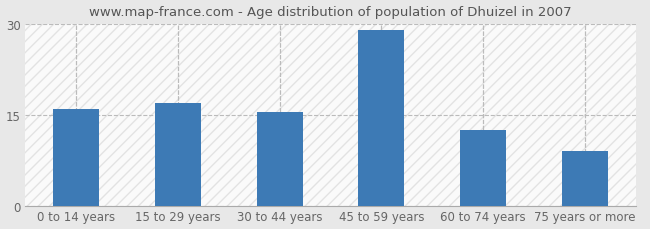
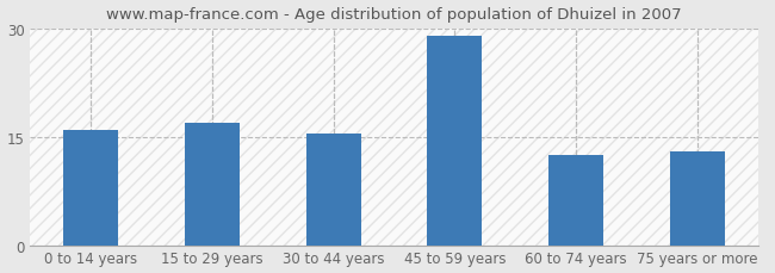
75 years or more: 9.0 -> 13.0
